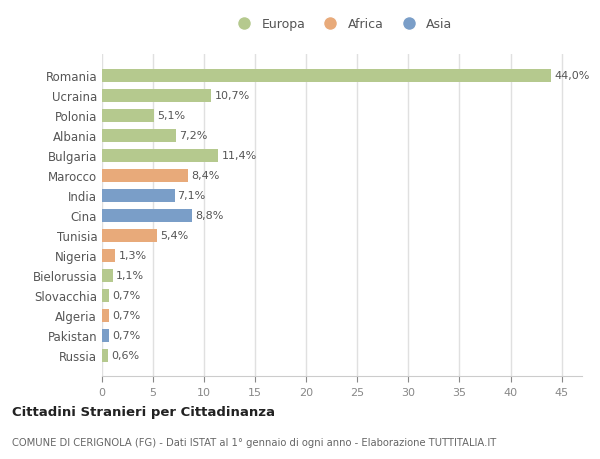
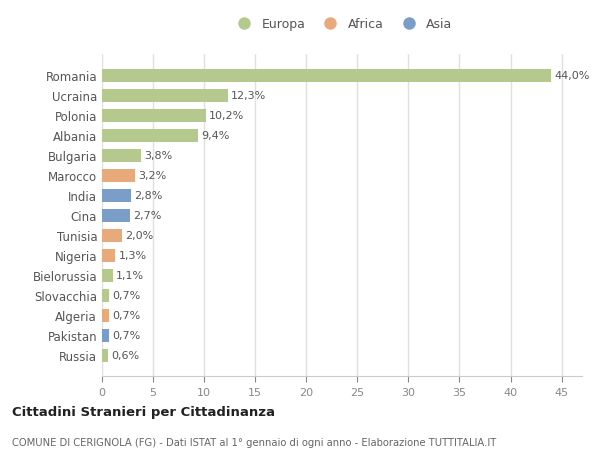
Ucraina: 10,7% -> 12,3%
Polonia: 5,1% -> 10,2%
Albania: 7,2% -> 9,4%
Bulgaria: 11,4% -> 3,8%
Marocco: 8,4% -> 3,2%
India: 7,1% -> 2,8%
Cina: 8,8% -> 2,7%
Tunisia: 5,4% -> 2,0%
